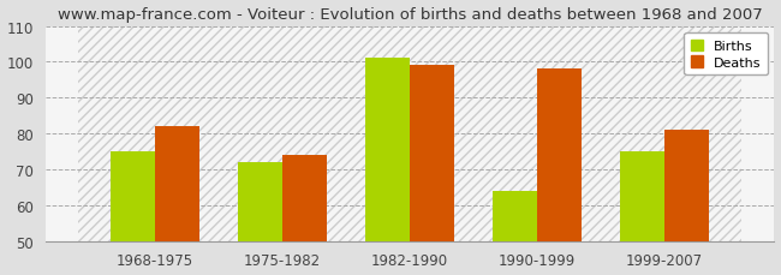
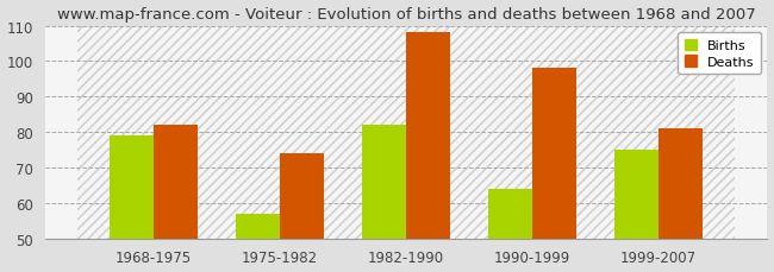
Births/1968-1975: 75 -> 79
Births/1975-1982: 72 -> 57
Births/1982-1990: 101 -> 82
Deaths/1982-1990: 99 -> 108
